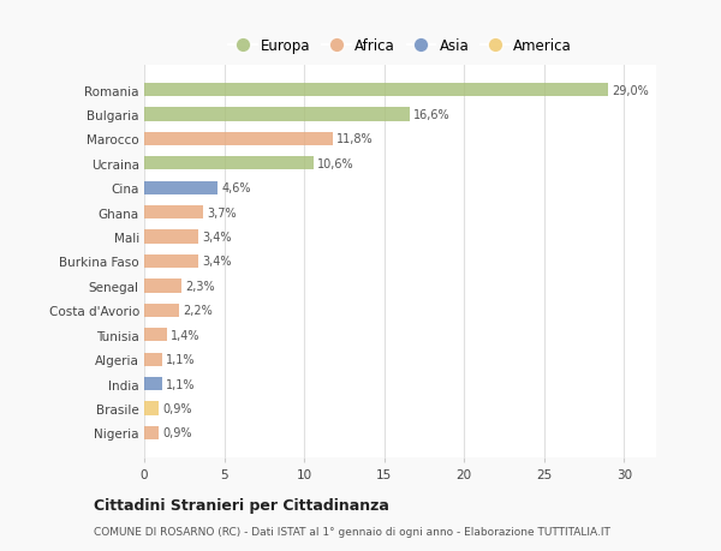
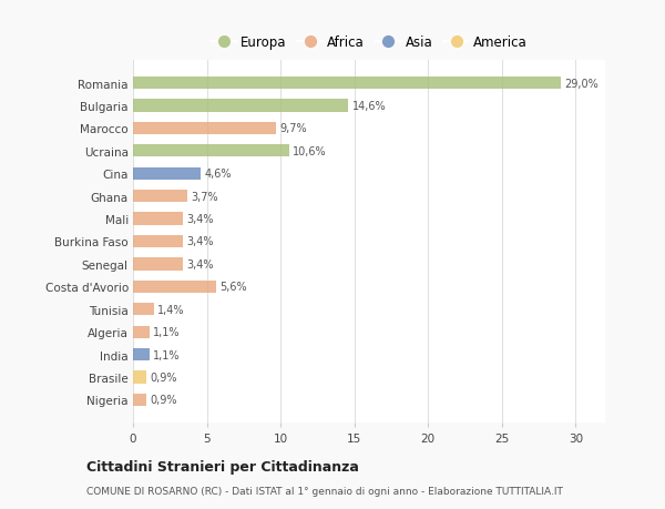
Bulgaria: 16,6% -> 14,6%
Marocco: 11,8% -> 9,7%
Senegal: 2,3% -> 3,4%
Costa d'Avorio: 2,2% -> 5,6%
